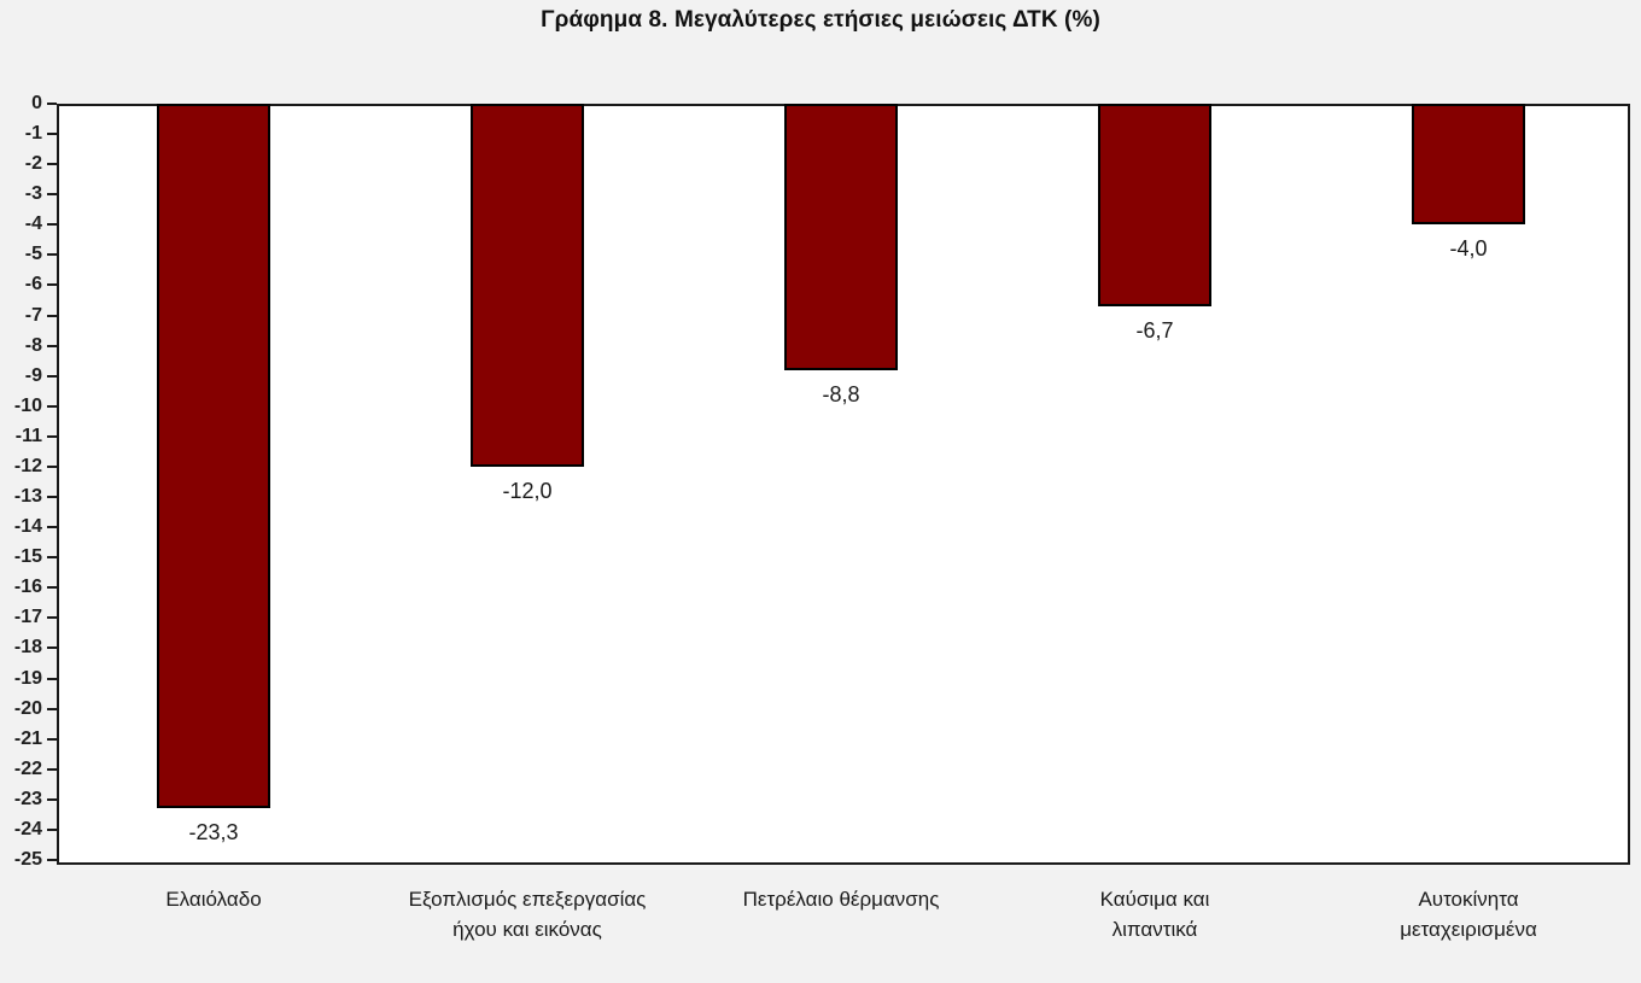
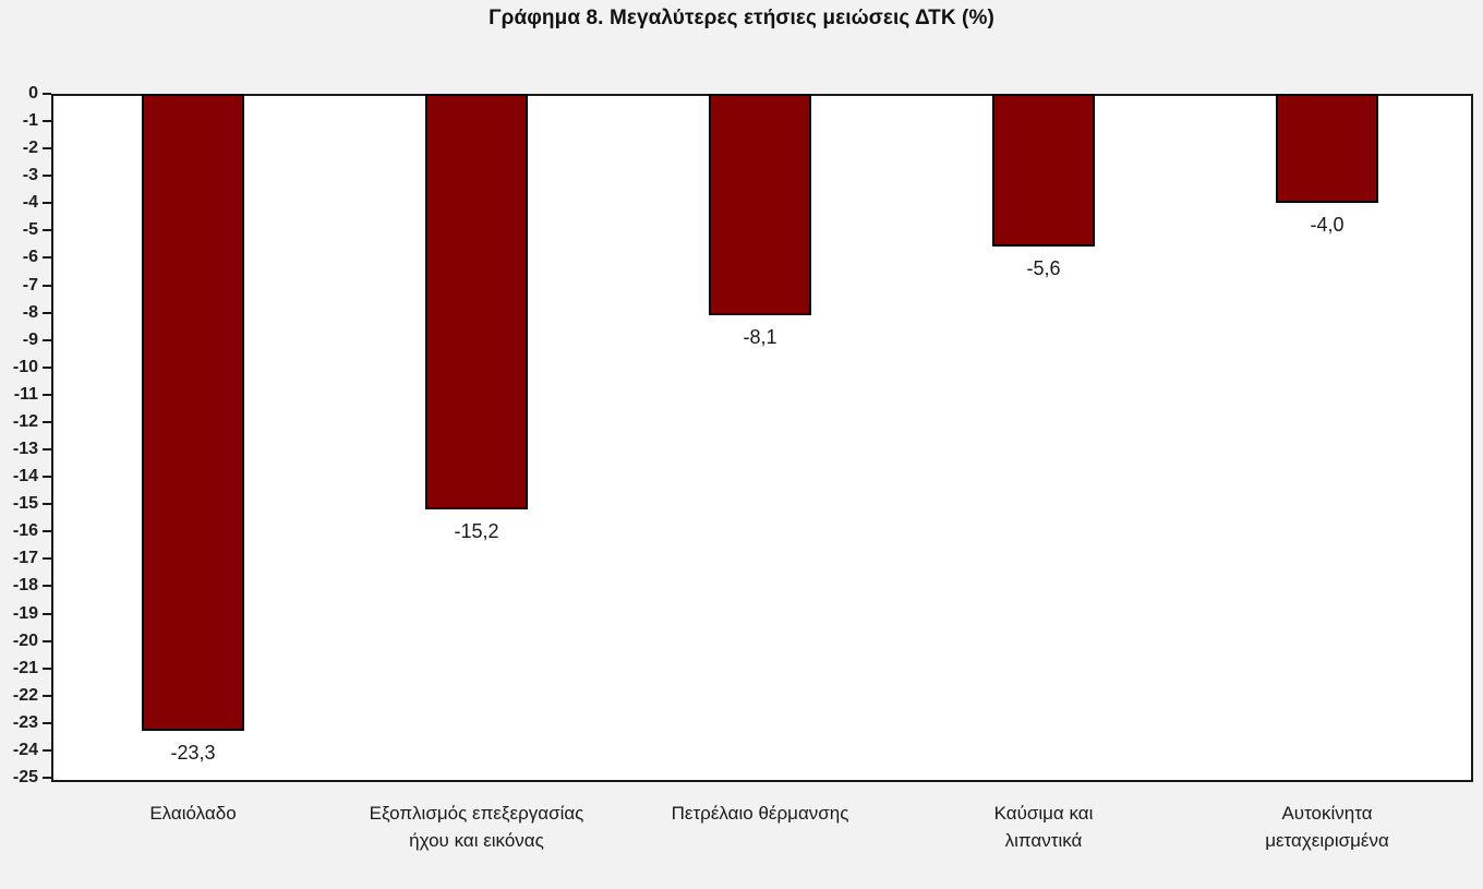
Εξοπλισμός επεξεργασίας ήχου και εικόνας: -12,0 -> -15,2
Πετρέλαιο θέρμανσης: -8,8 -> -8,1
Καύσιμα και λιπαντικά: -6,7 -> -5,6
